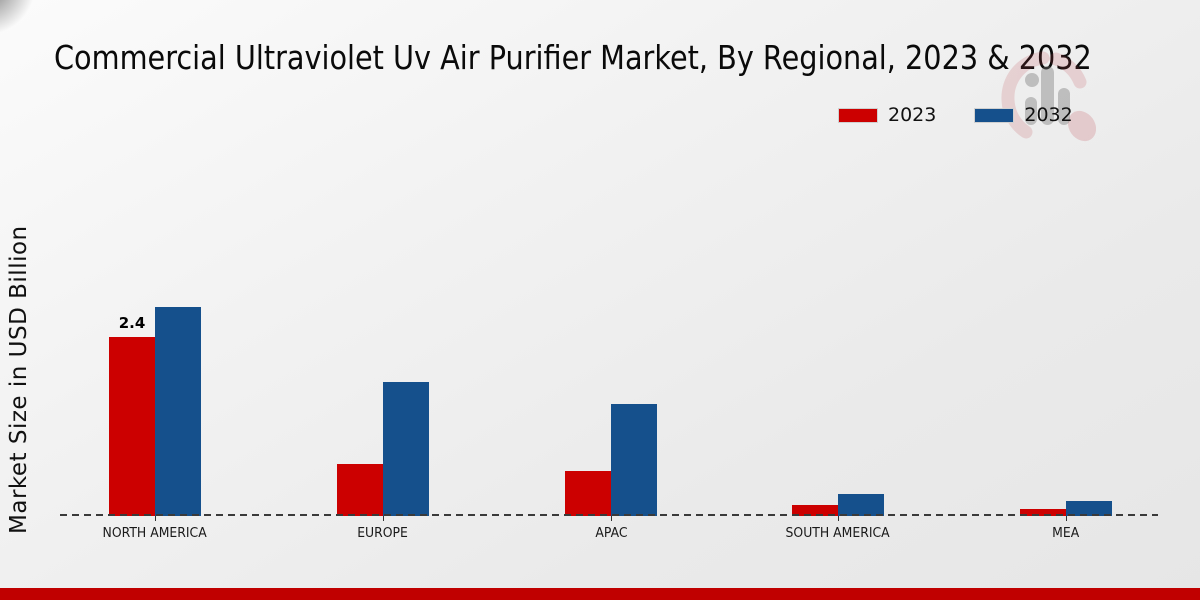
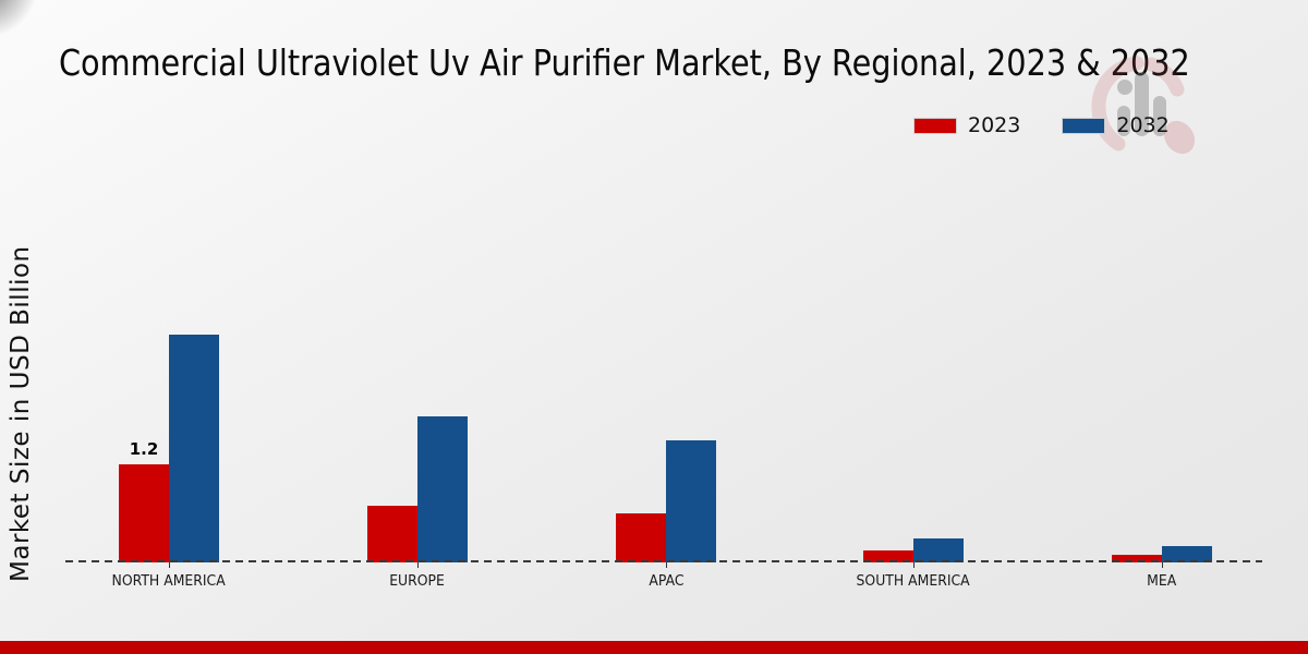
2023/NORTH AMERICA: 2.4 -> 1.2
